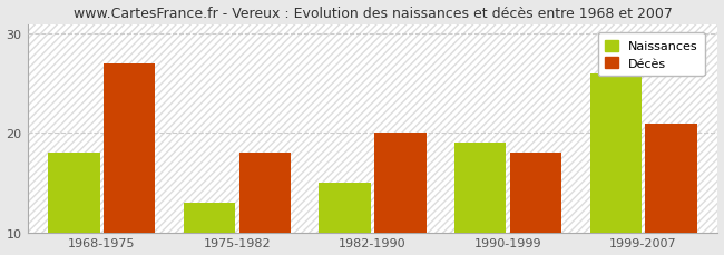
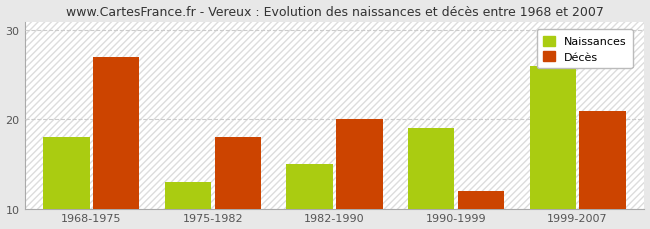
Décès/1990-1999: 18 -> 12
